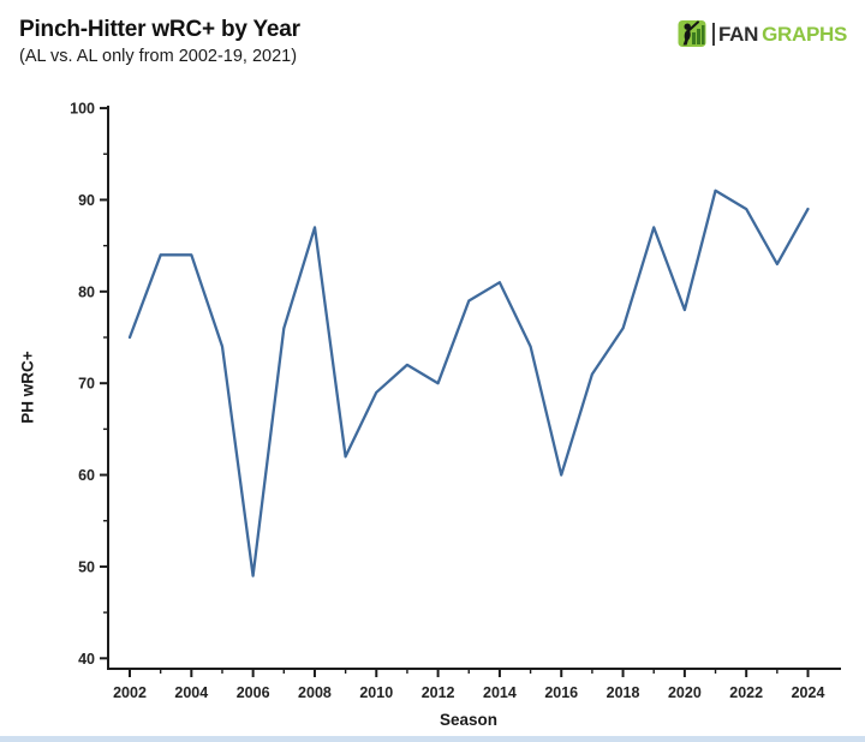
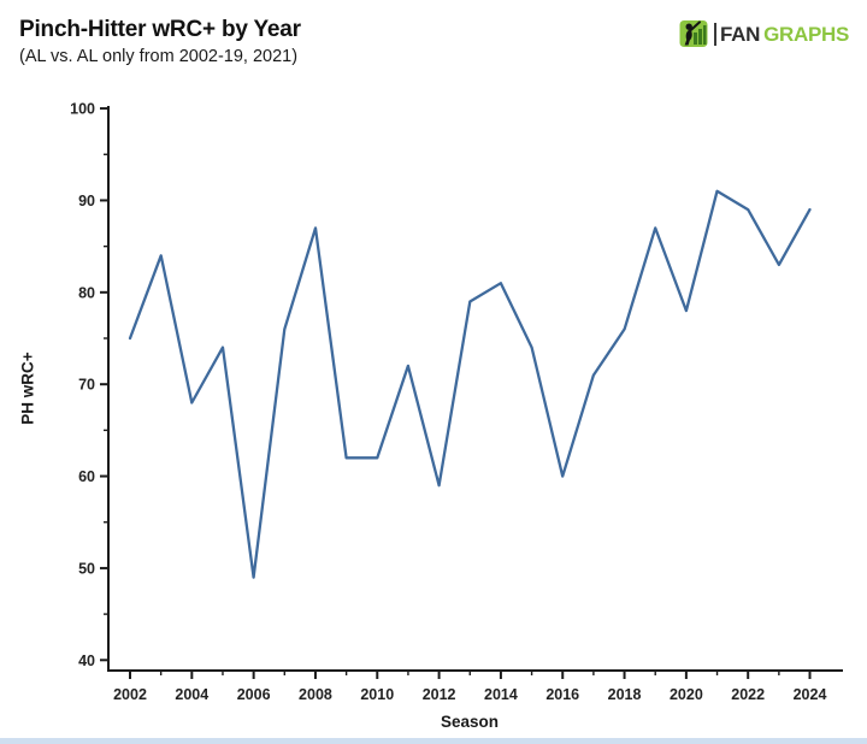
2004: 84 -> 68
2010: 69 -> 62
2012: 70 -> 59
